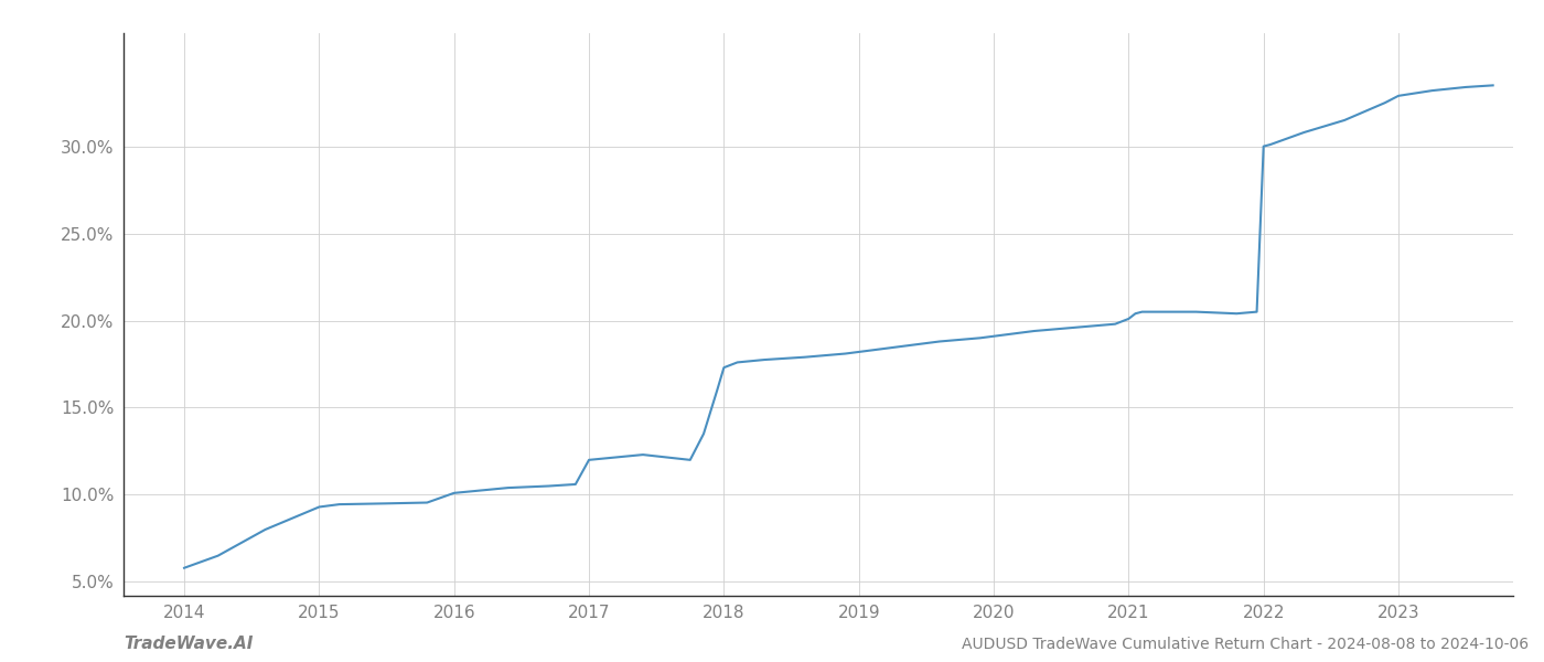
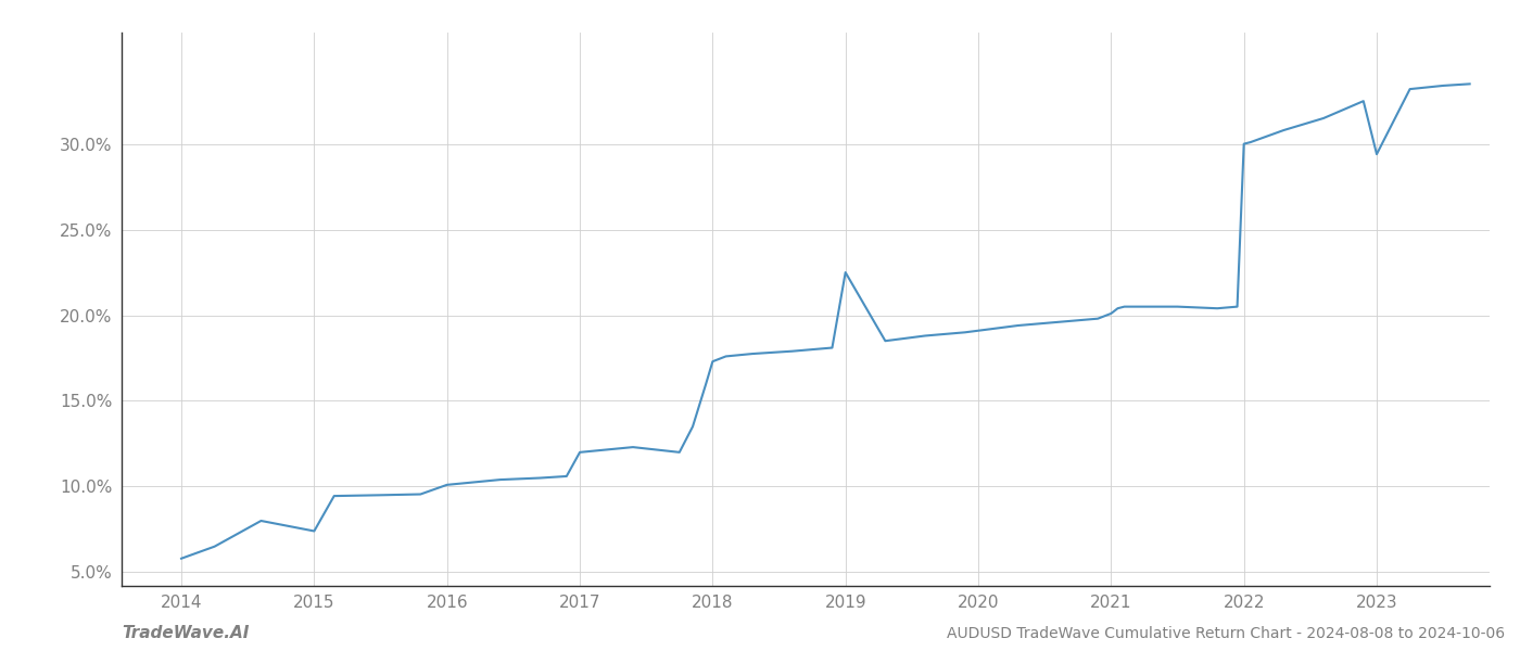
2015: 9.3% -> 7.4%
2019: 18.2% -> 22.5%
2023: 32.9% -> 29.4%
